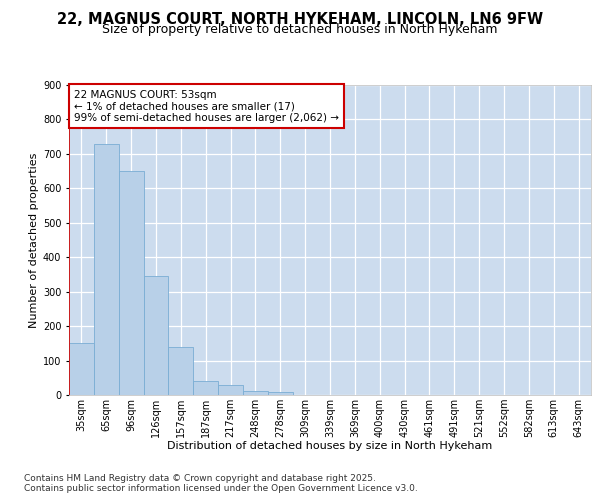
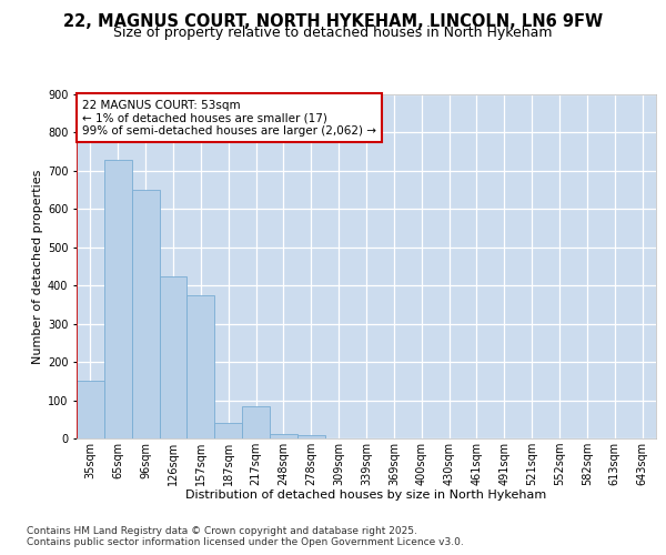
126sqm: 345 -> 425
157sqm: 140 -> 375
217sqm: 30 -> 85
